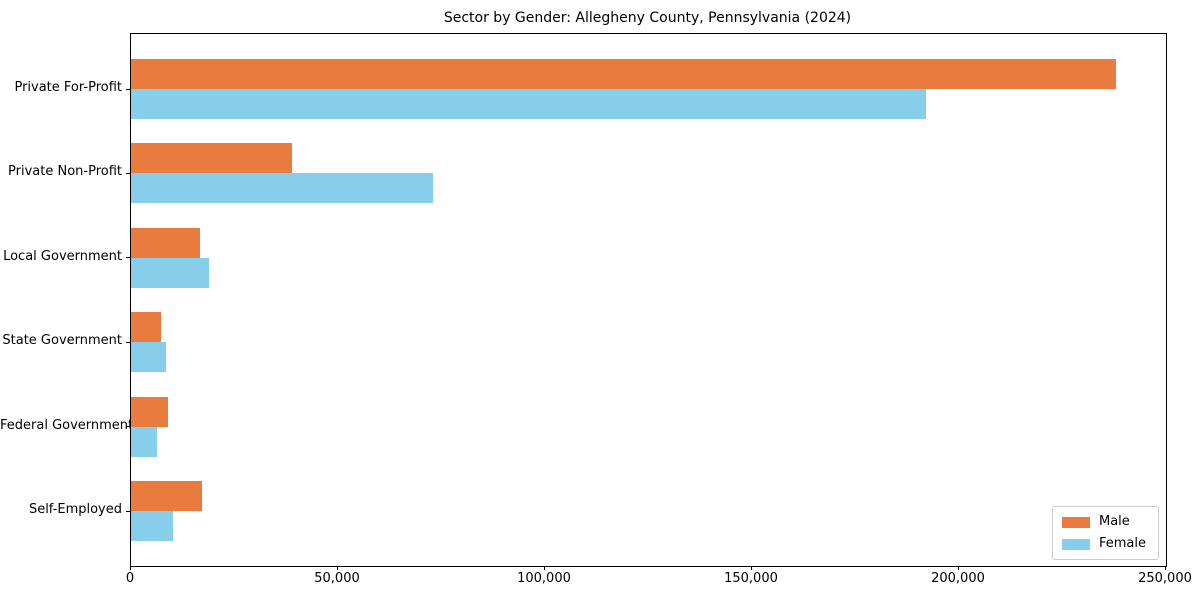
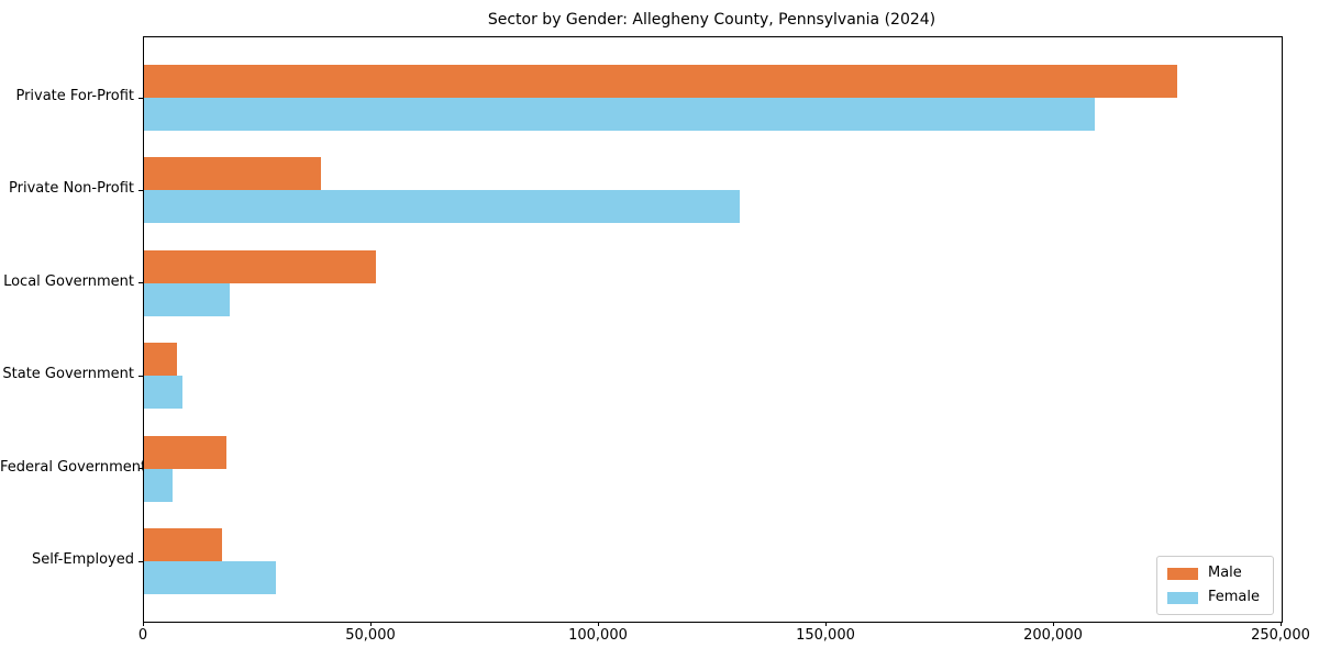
Male/Private For-Profit: 238000 -> 227000
Female/Private For-Profit: 192000 -> 209000
Female/Private Non-Profit: 73000 -> 131000
Male/Local Government: 17000 -> 51000
Male/Federal Government: 9000 -> 18000
Female/Self-Employed: 10000 -> 29000
